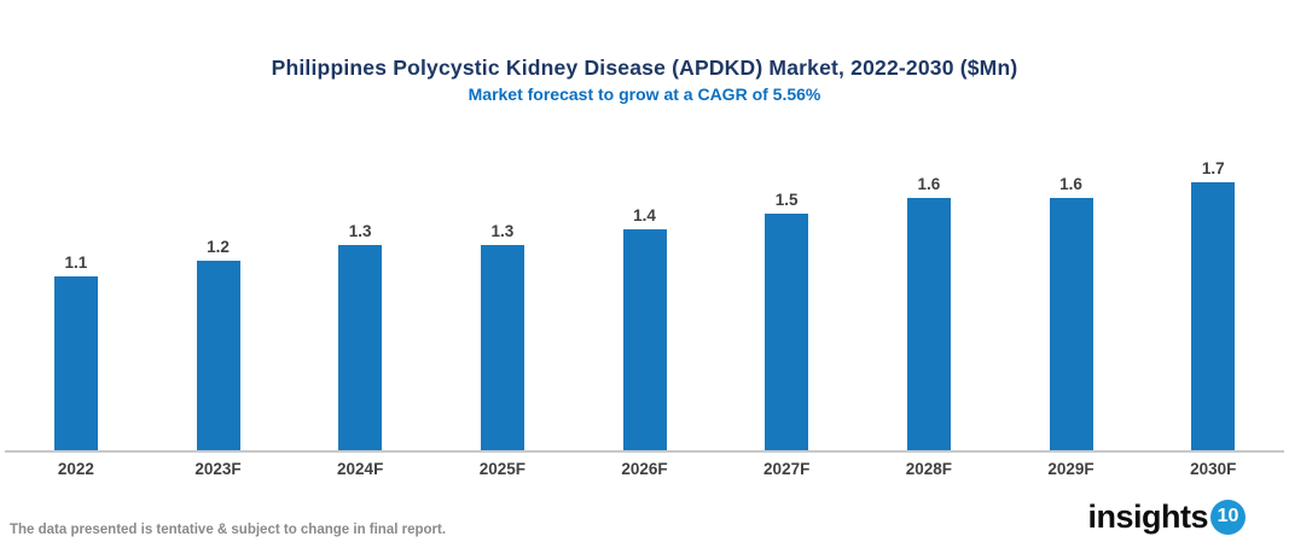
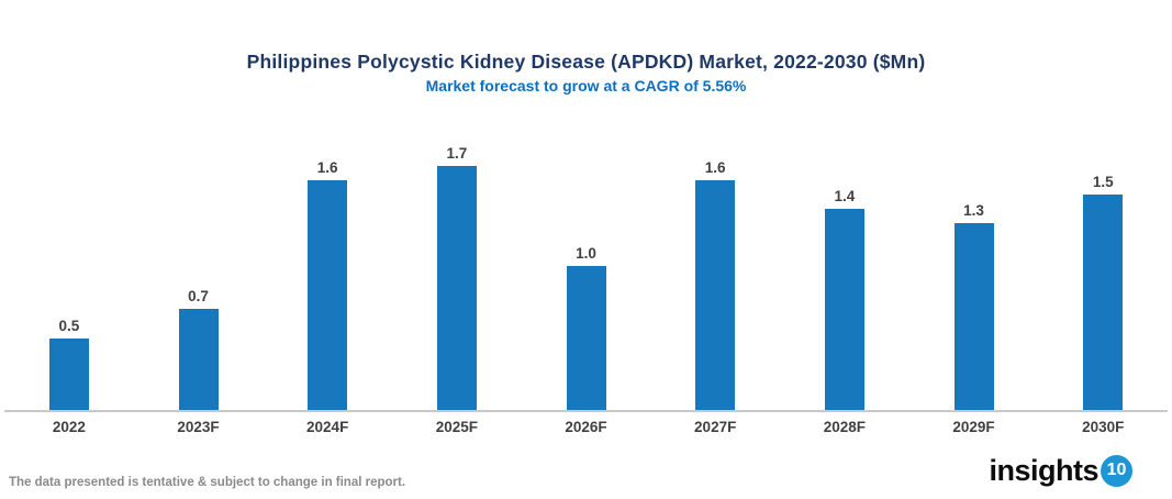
2022: 1.1 -> 0.5
2023F: 1.2 -> 0.7
2024F: 1.3 -> 1.6
2025F: 1.3 -> 1.7
2026F: 1.4 -> 1.0
2027F: 1.5 -> 1.6
2028F: 1.6 -> 1.4
2029F: 1.6 -> 1.3
2030F: 1.7 -> 1.5
